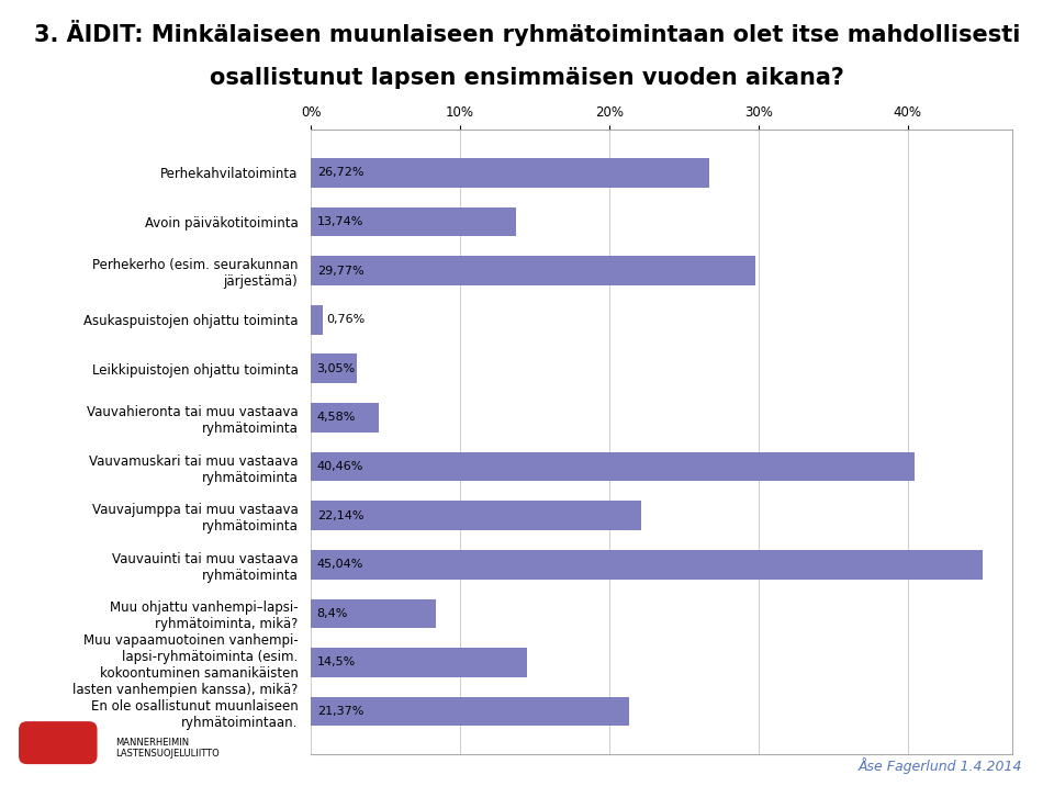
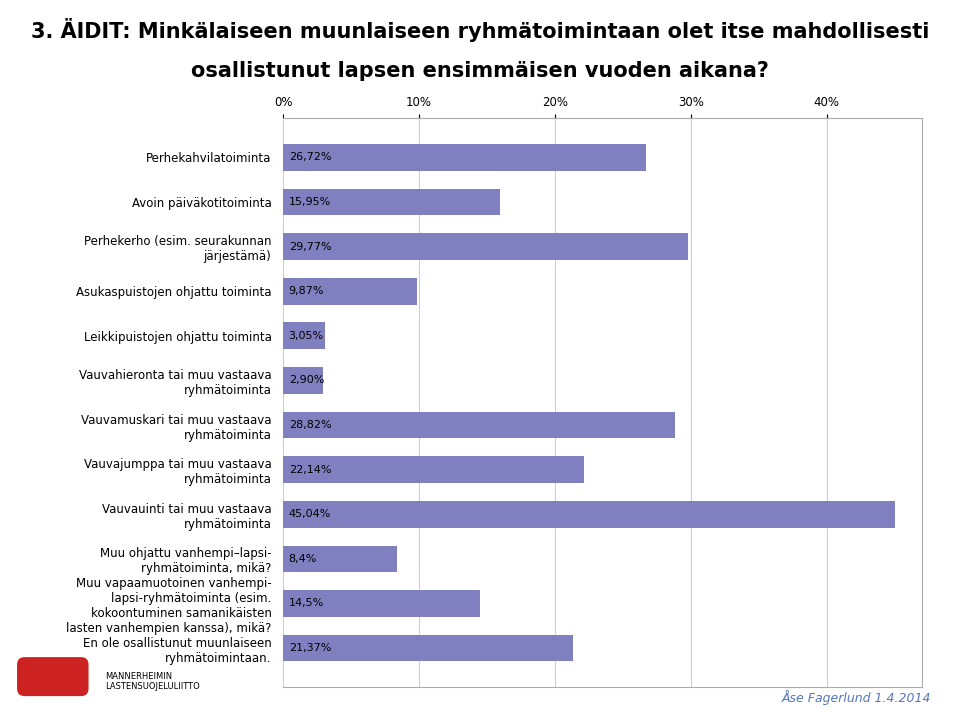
Avoin päiväkotitoiminta: 13,74% -> 15,95%
Asukaspuistojen ohjattu toiminta: 0,76% -> 9,87%
Vauvahieronta tai muu vastaava ryhmätoiminta: 4,58% -> 2,90%
Vauvamuskari tai muu vastaava ryhmätoiminta: 40,46% -> 28,82%
